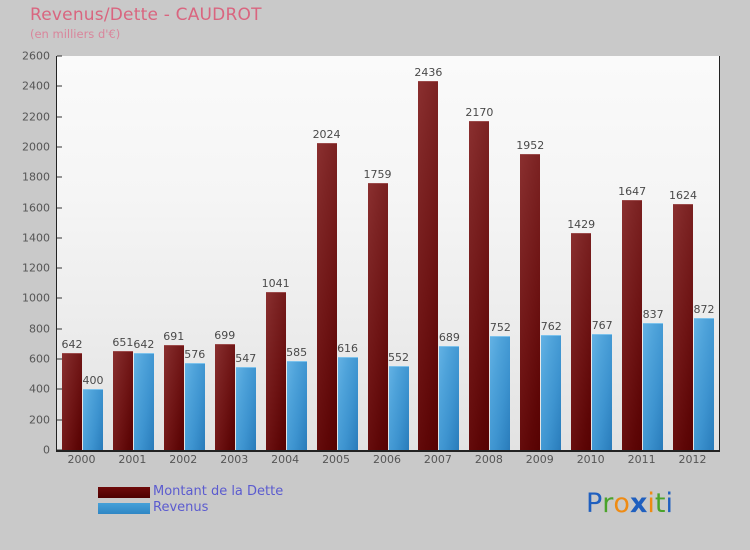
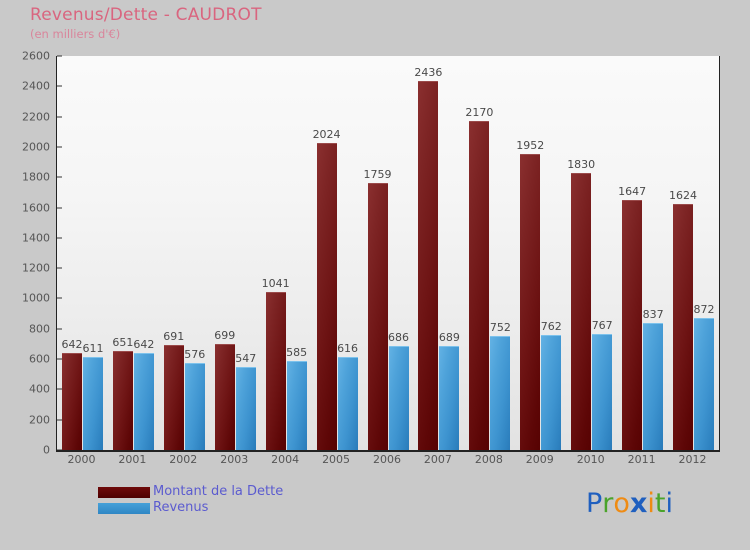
Revenus/2000: 400 -> 611
Revenus/2006: 552 -> 686
Montant de la Dette/2010: 1429 -> 1830
